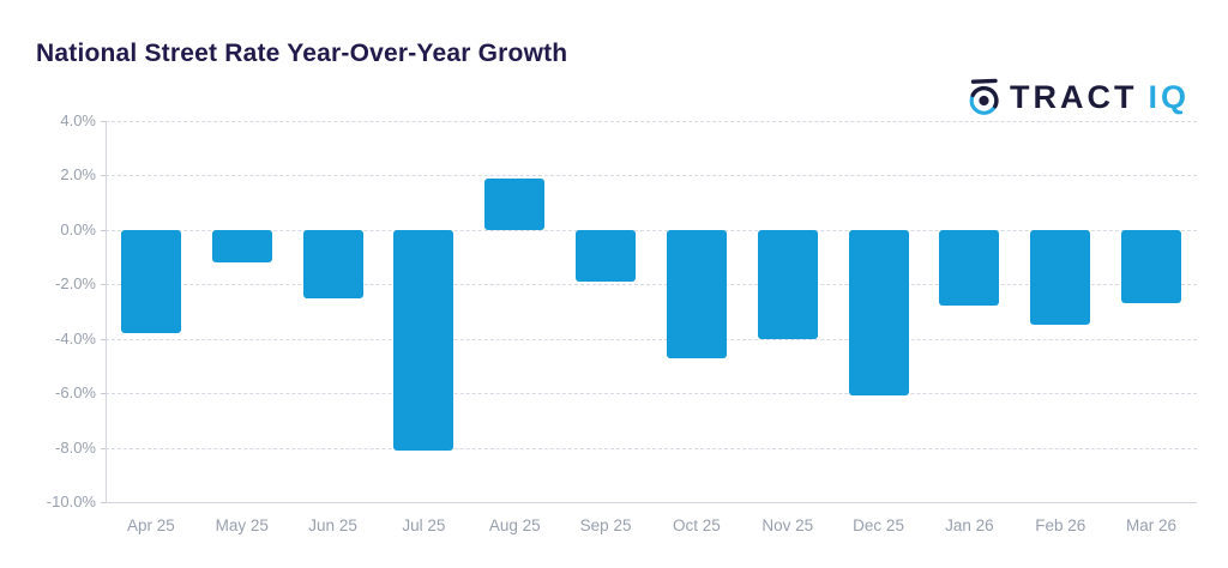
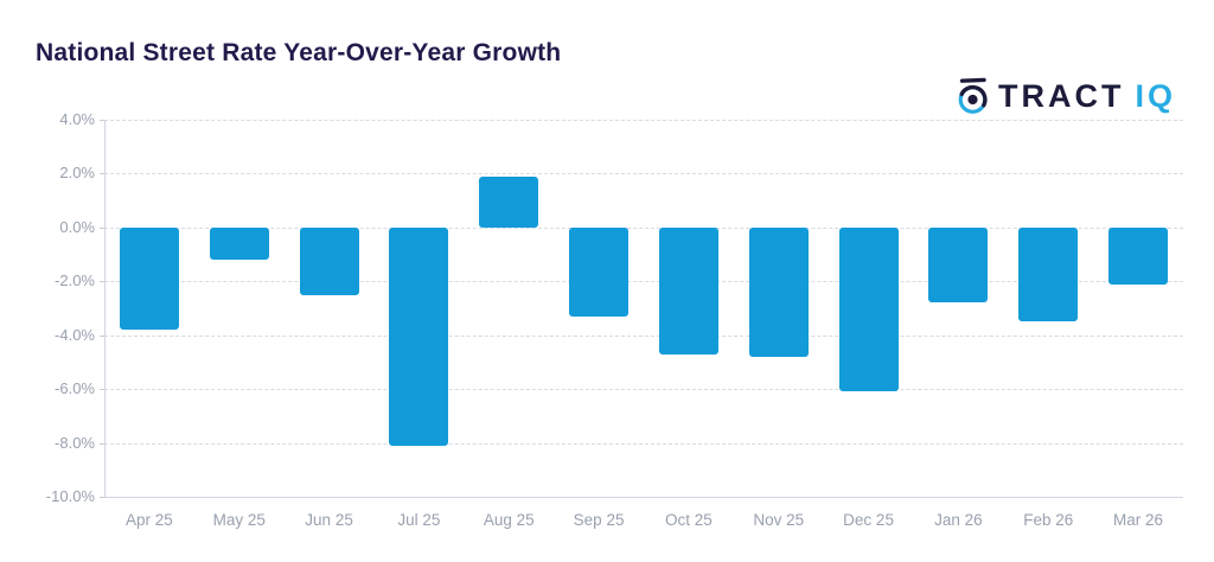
Sep 25: -1.9% -> -3.3%
Nov 25: -4.0% -> -4.8%
Mar 26: -2.7% -> -2.1%
